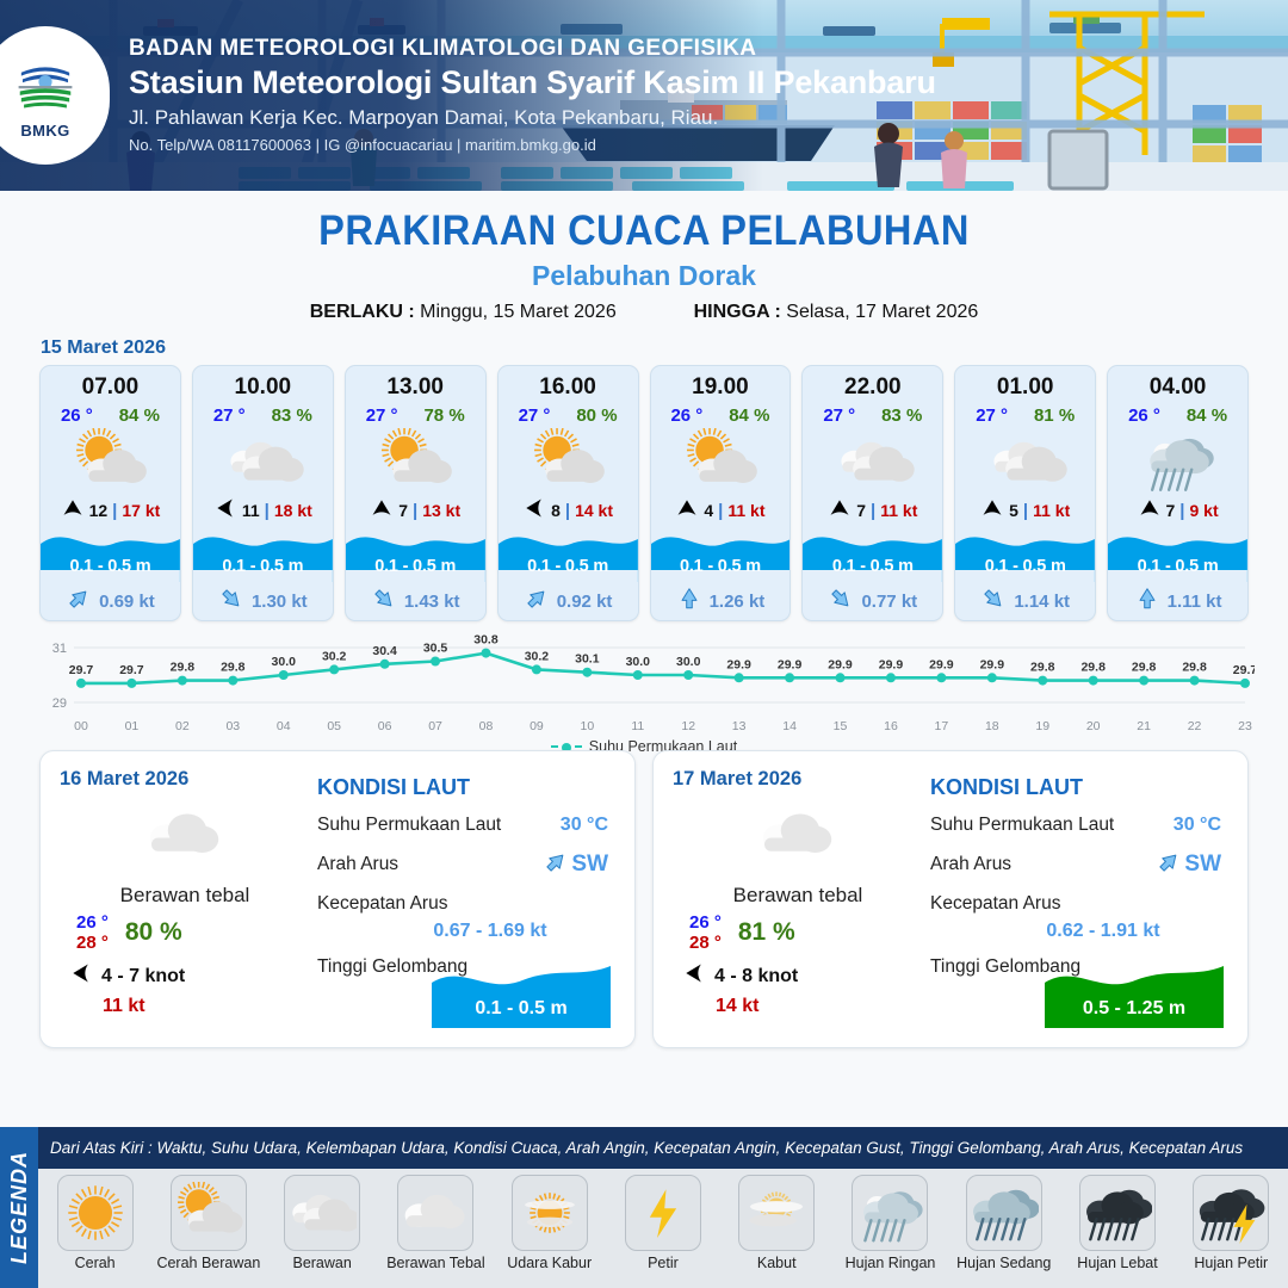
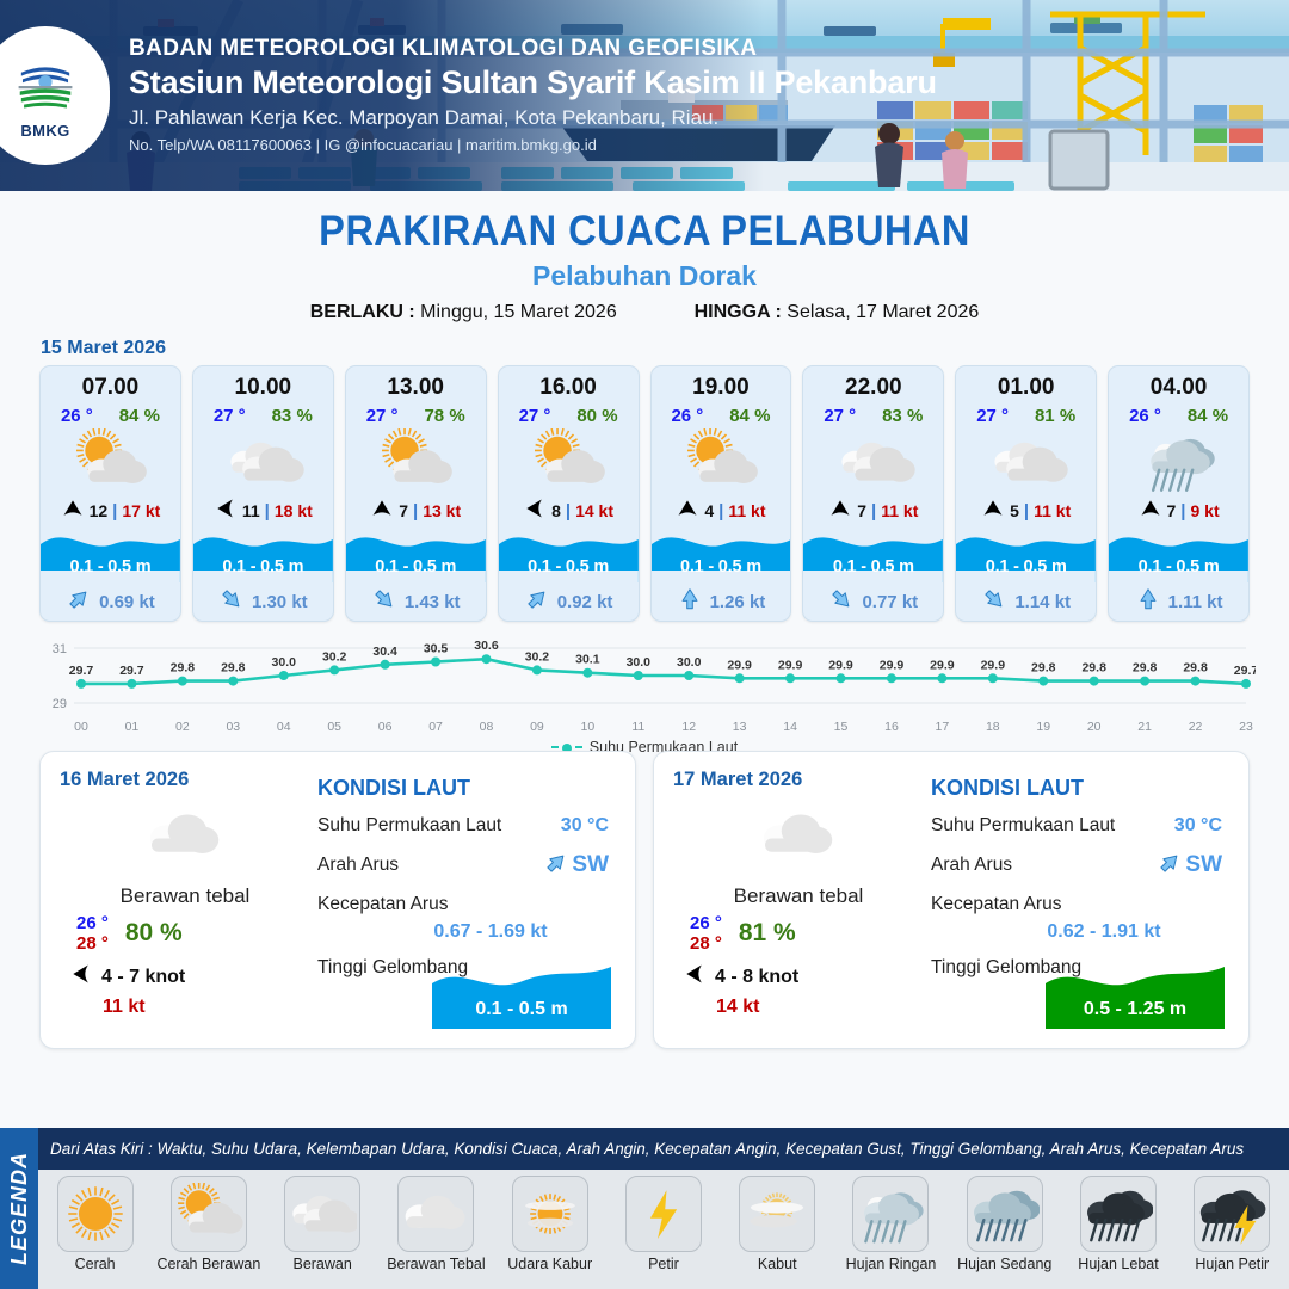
08: 30.8 -> 30.6
